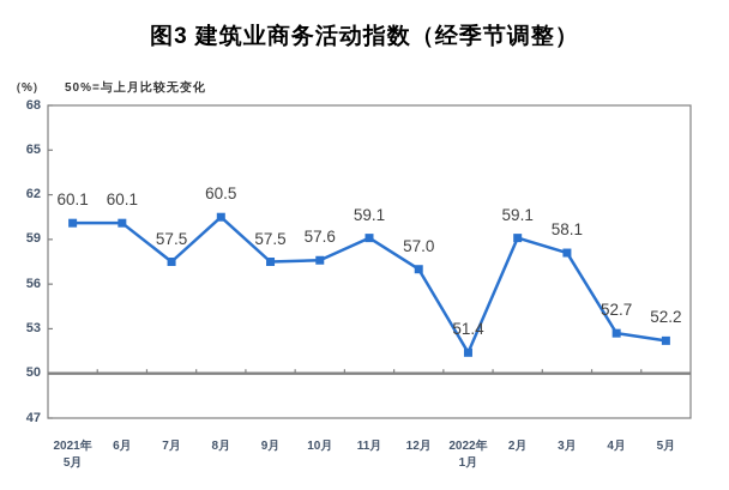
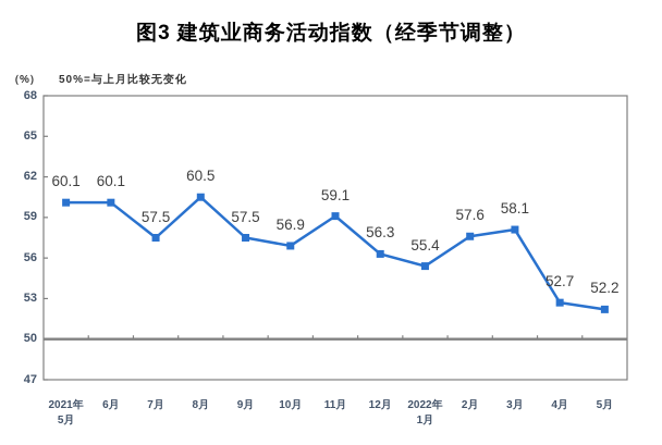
10月: 57.6 -> 56.9
12月: 57.0 -> 56.3
2022年 1月: 51.4 -> 55.4
2月: 59.1 -> 57.6
